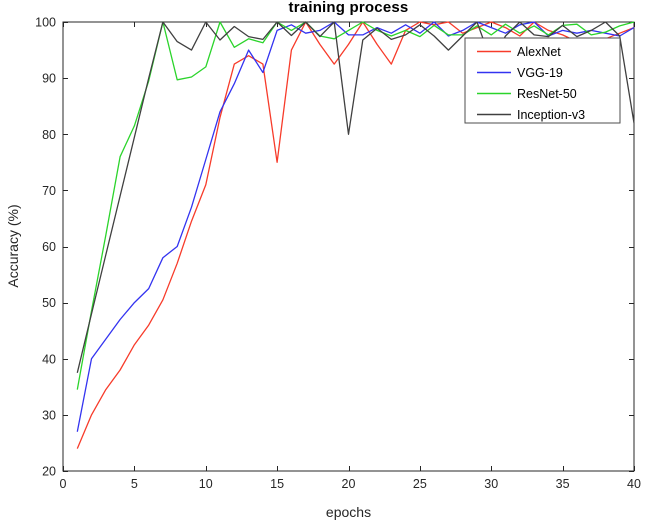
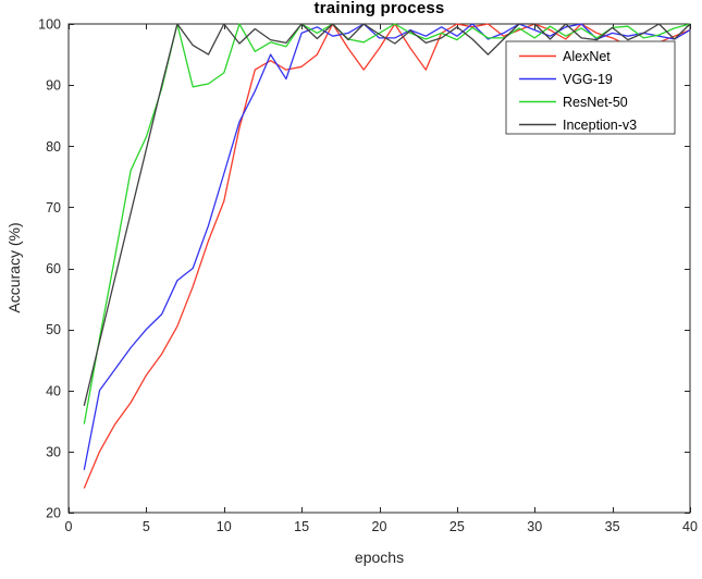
AlexNet/15: 75 -> 93
Inception-v3/20: 80 -> 98
Inception-v3/30: 93 -> 100
Inception-v3/40: 82 -> 100
